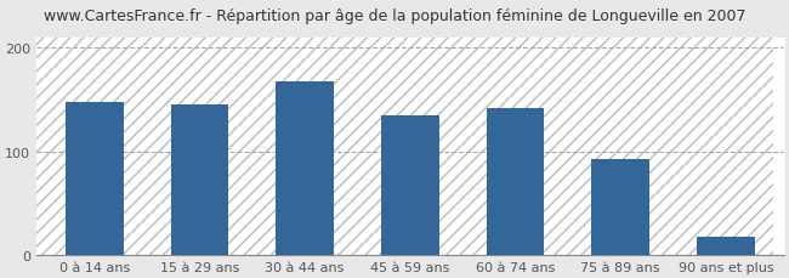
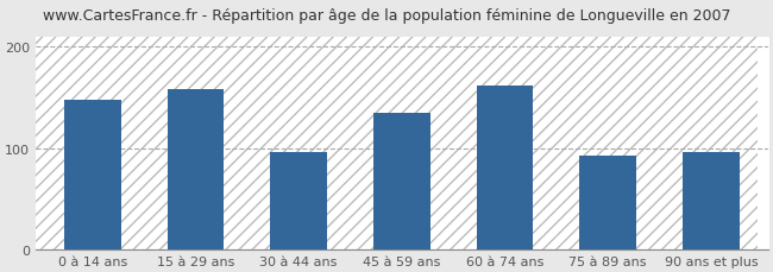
15 à 29 ans: 145 -> 158
30 à 44 ans: 168 -> 96
60 à 74 ans: 142 -> 162
90 ans et plus: 18 -> 96
